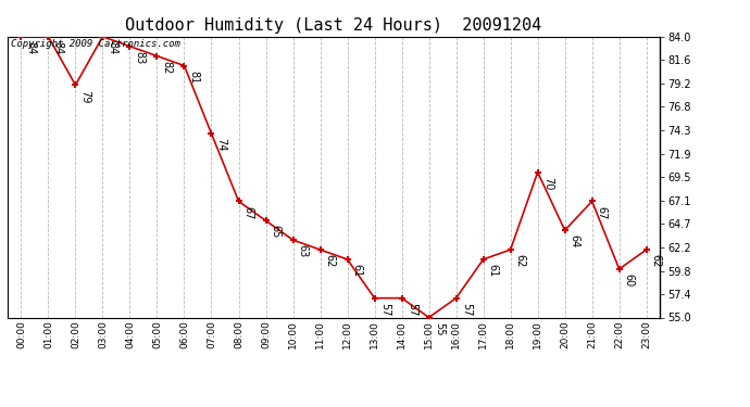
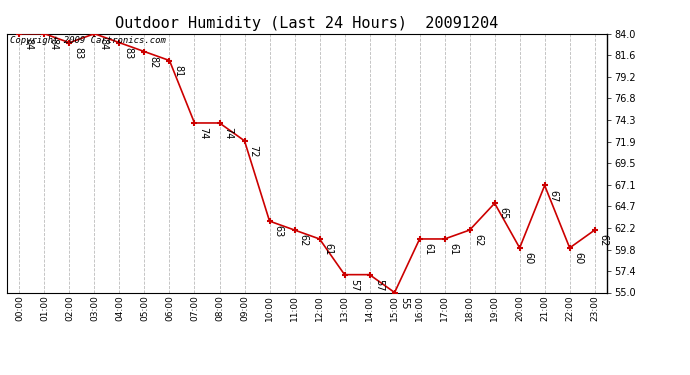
02:00: 79 -> 83
08:00: 67 -> 74
09:00: 65 -> 72
16:00: 57 -> 61
19:00: 70 -> 65
20:00: 64 -> 60
